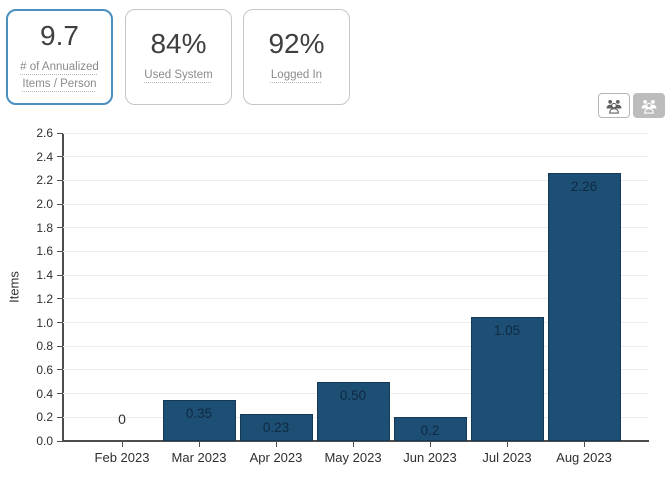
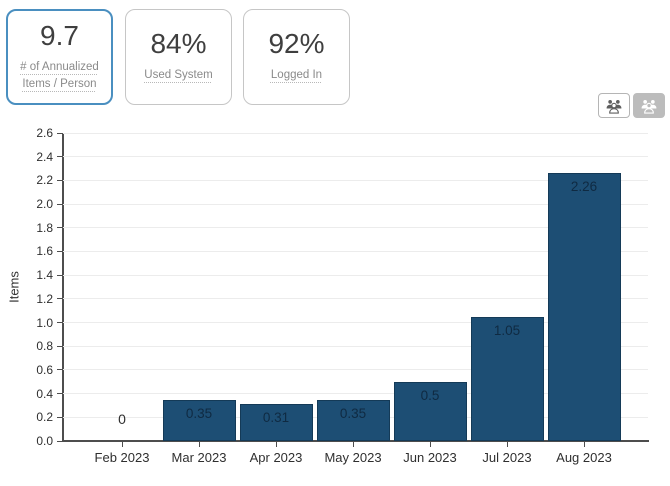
Apr 2023: 0.23 -> 0.31
May 2023: 0.50 -> 0.35
Jun 2023: 0.2 -> 0.5
